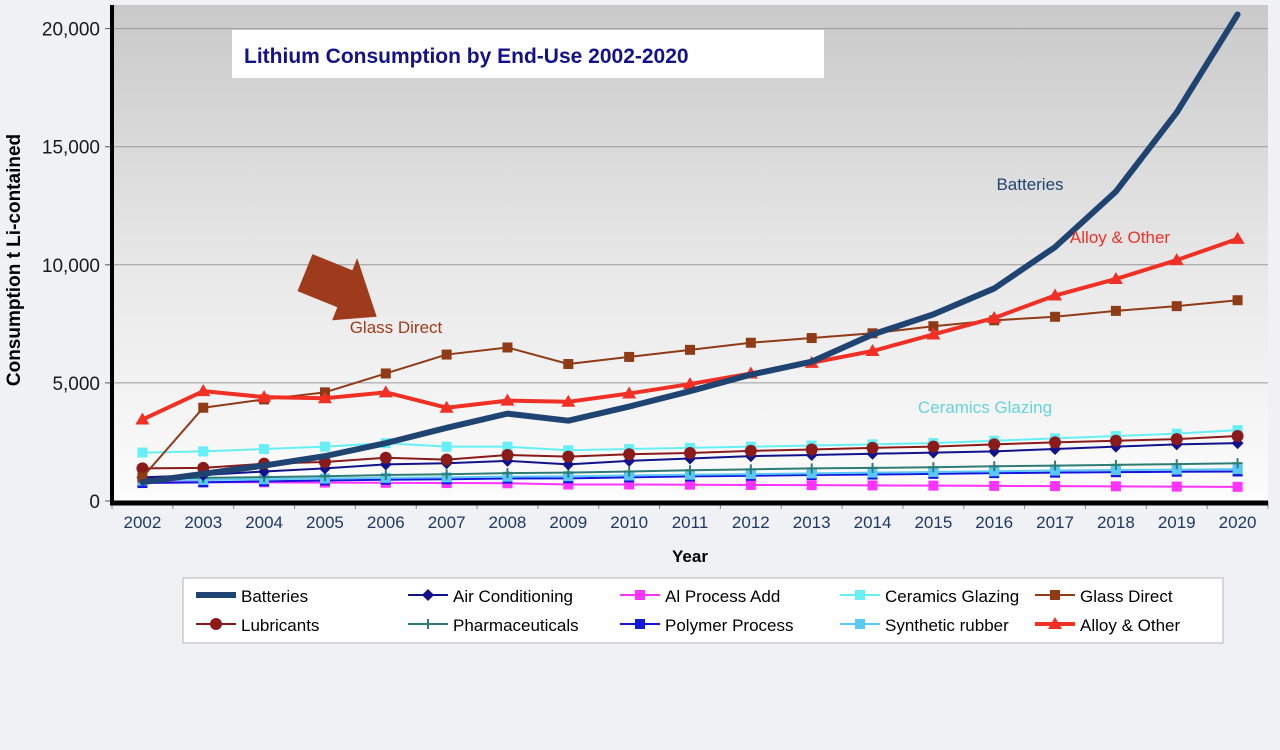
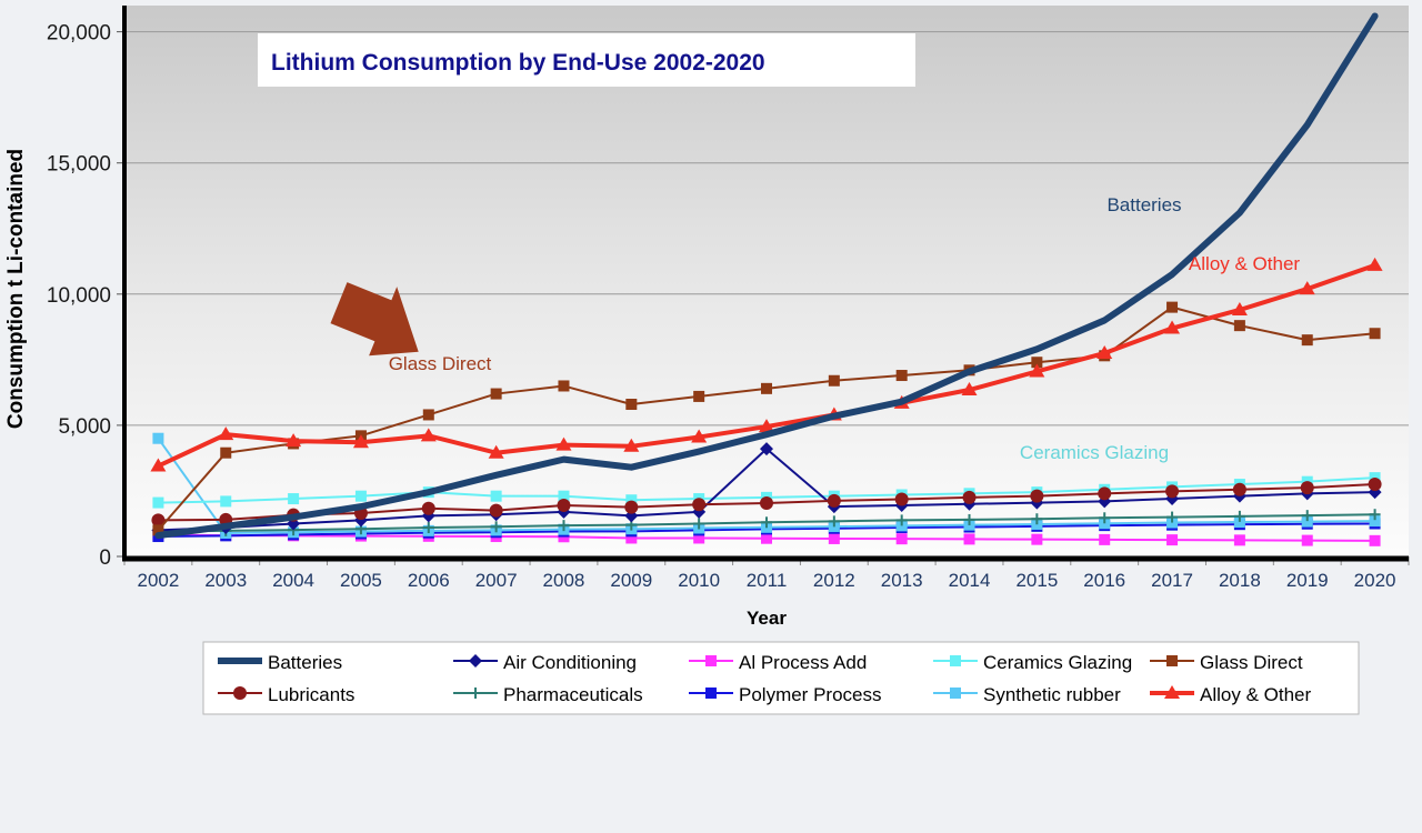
Synthetic rubber/2002: 900 -> 4500
Air Conditioning/2011: 1800 -> 4100
Glass Direct/2017: 7800 -> 9500
Glass Direct/2018: 8000 -> 8800
